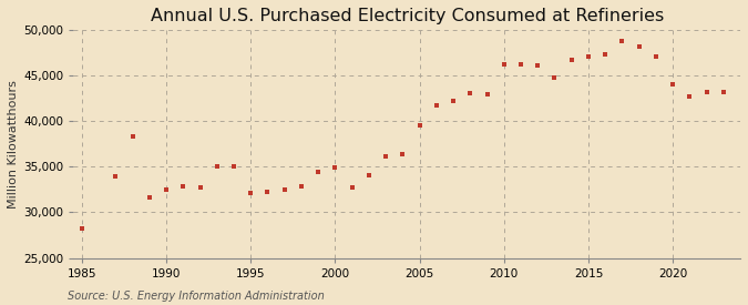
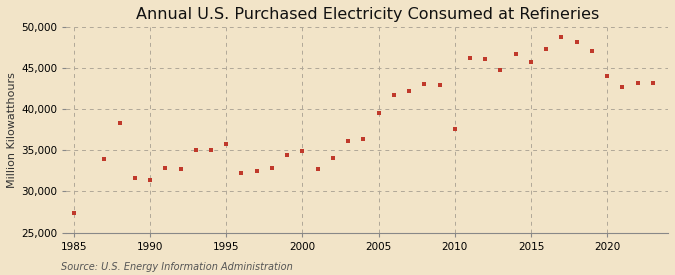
1985: 28,200 -> 27,400
1990: 32,500 -> 31,400
1995: 32,100 -> 35,800
2010: 46,300 -> 37,600
2015: 47,100 -> 45,800
